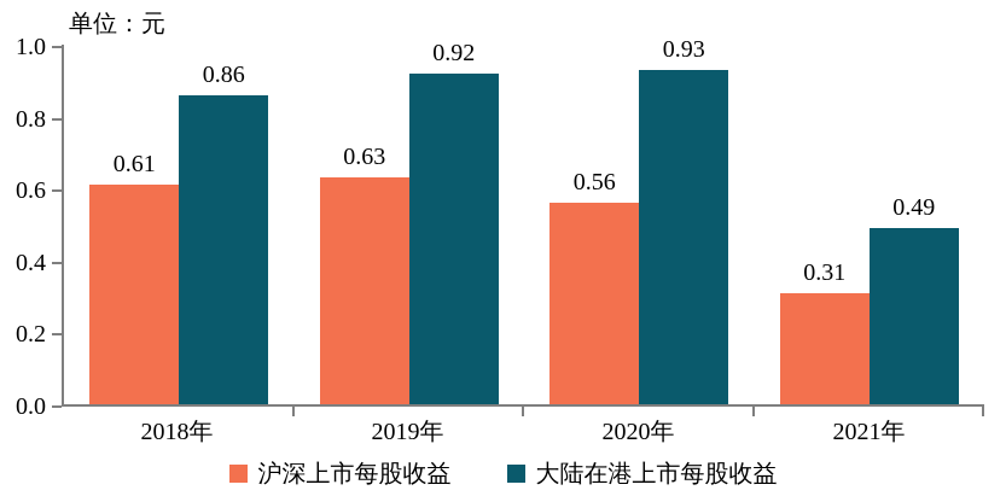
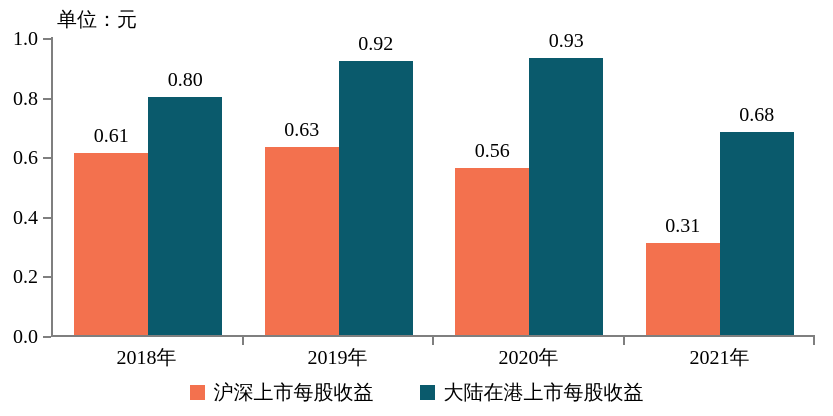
大陆在港上市每股收益/2018年: 0.86 -> 0.80
大陆在港上市每股收益/2021年: 0.49 -> 0.68
